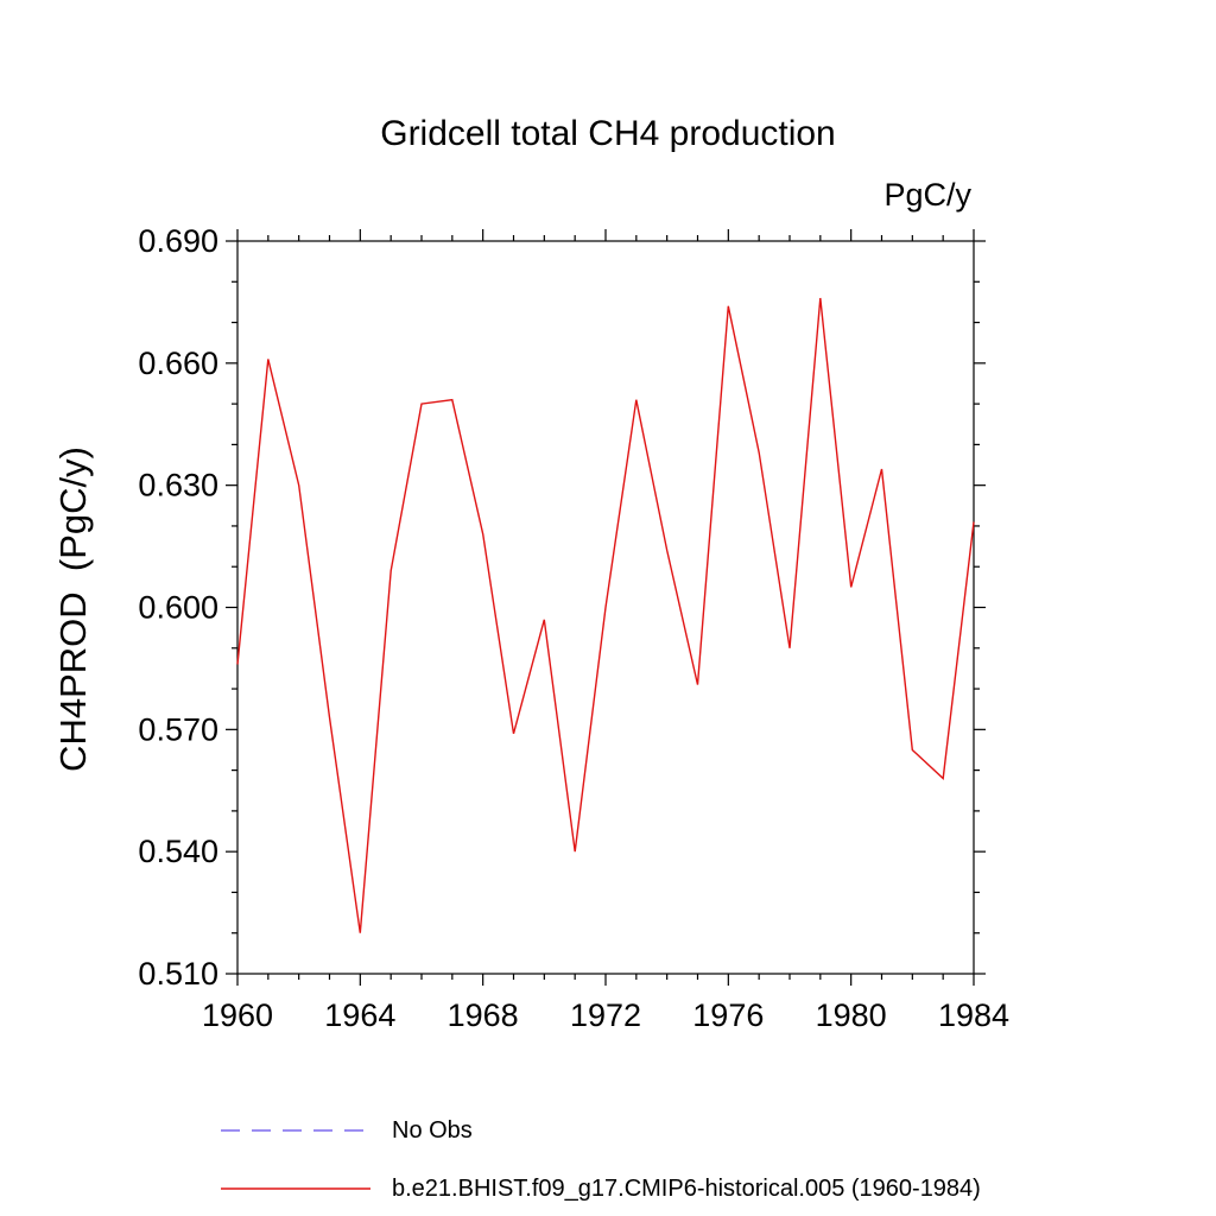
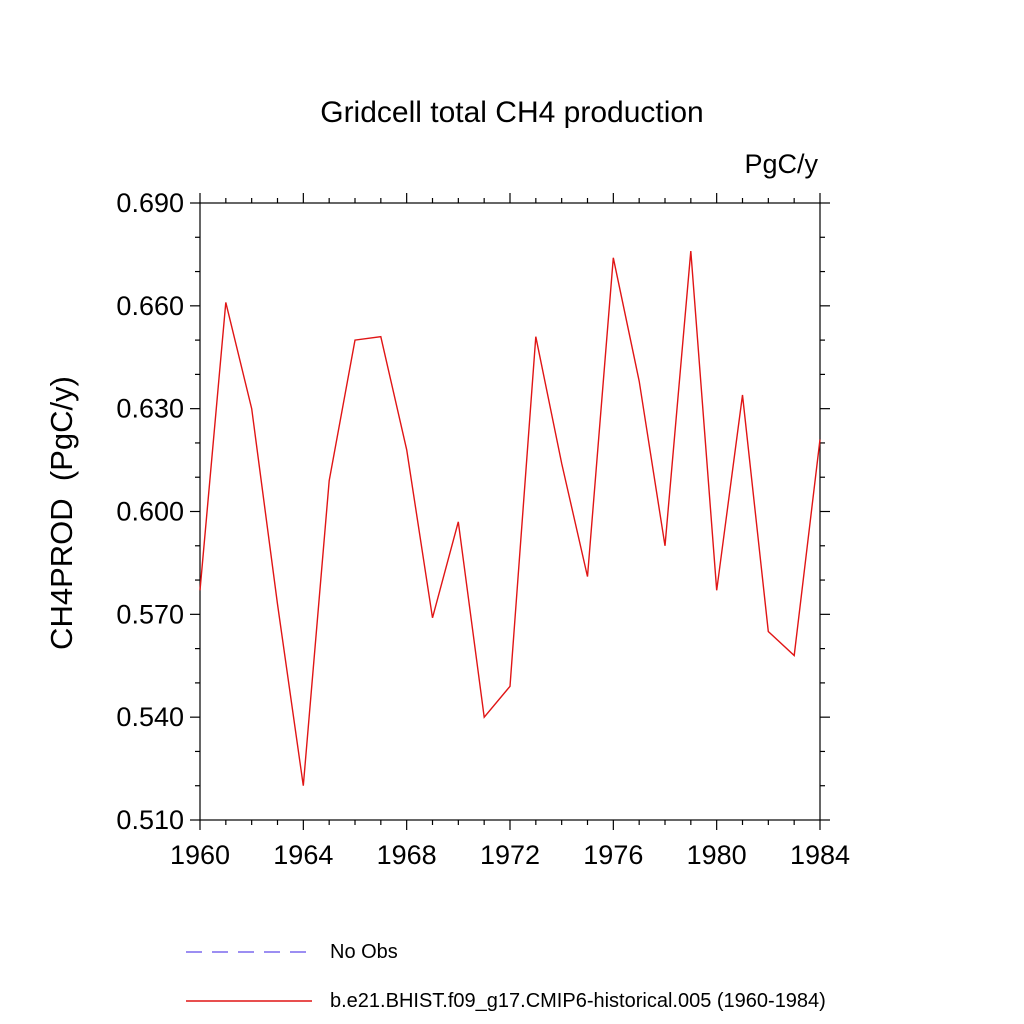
1960: 0.586 -> 0.577
1972: 0.600 -> 0.549
1980: 0.605 -> 0.577
